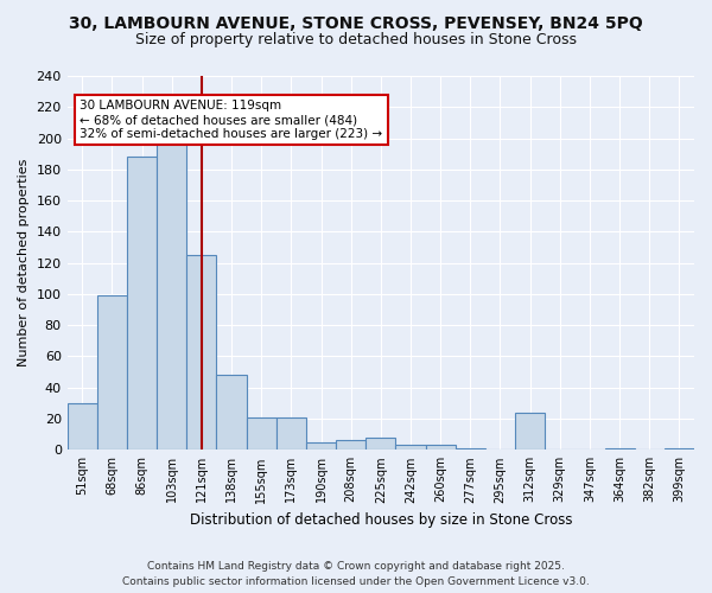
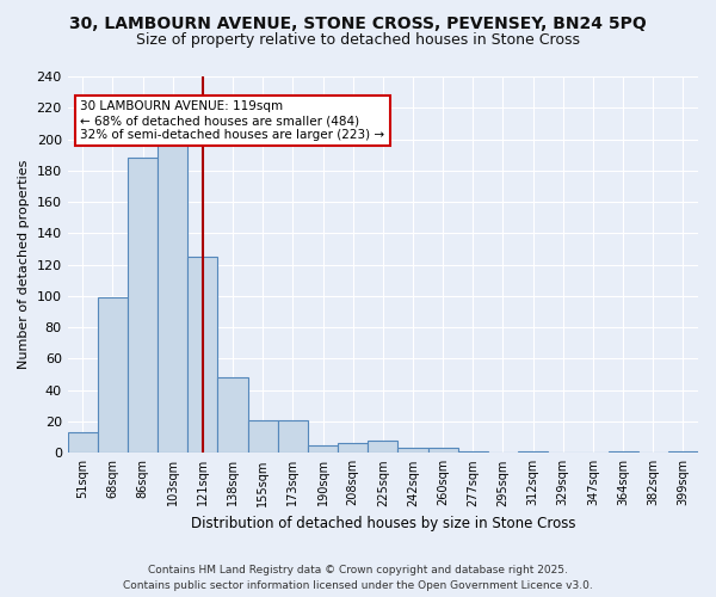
51sqm: 30 -> 13
312sqm: 24 -> 1
